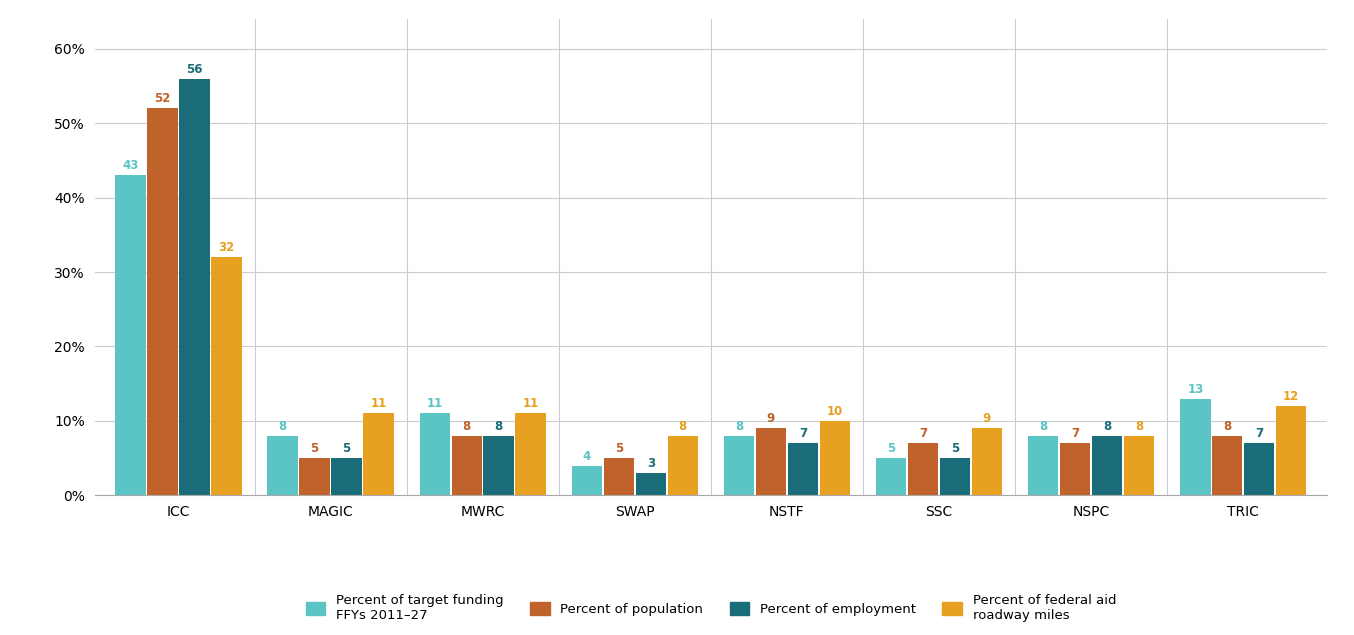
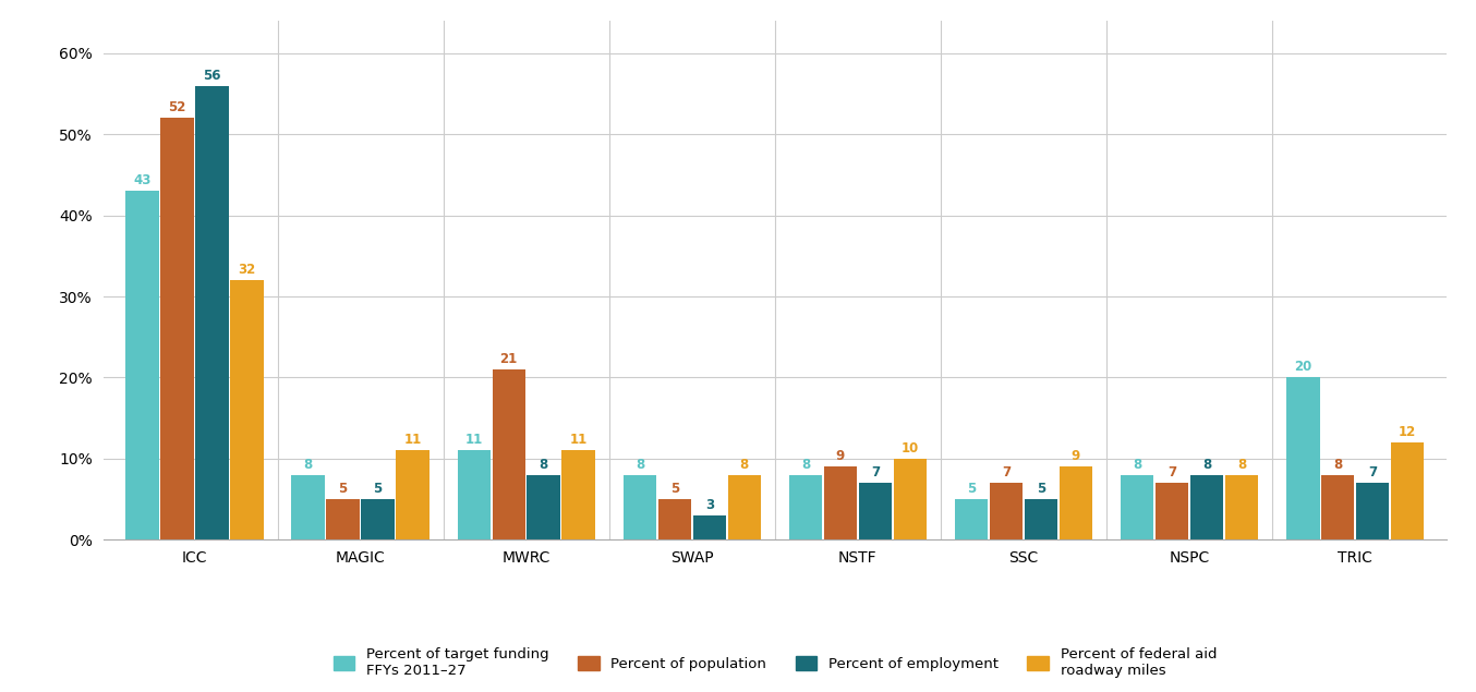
Percent of population/MWRC: 8 -> 21
Percent of target funding FFYs 2011–27/SWAP: 4 -> 8
Percent of target funding FFYs 2011–27/TRIC: 13 -> 20
